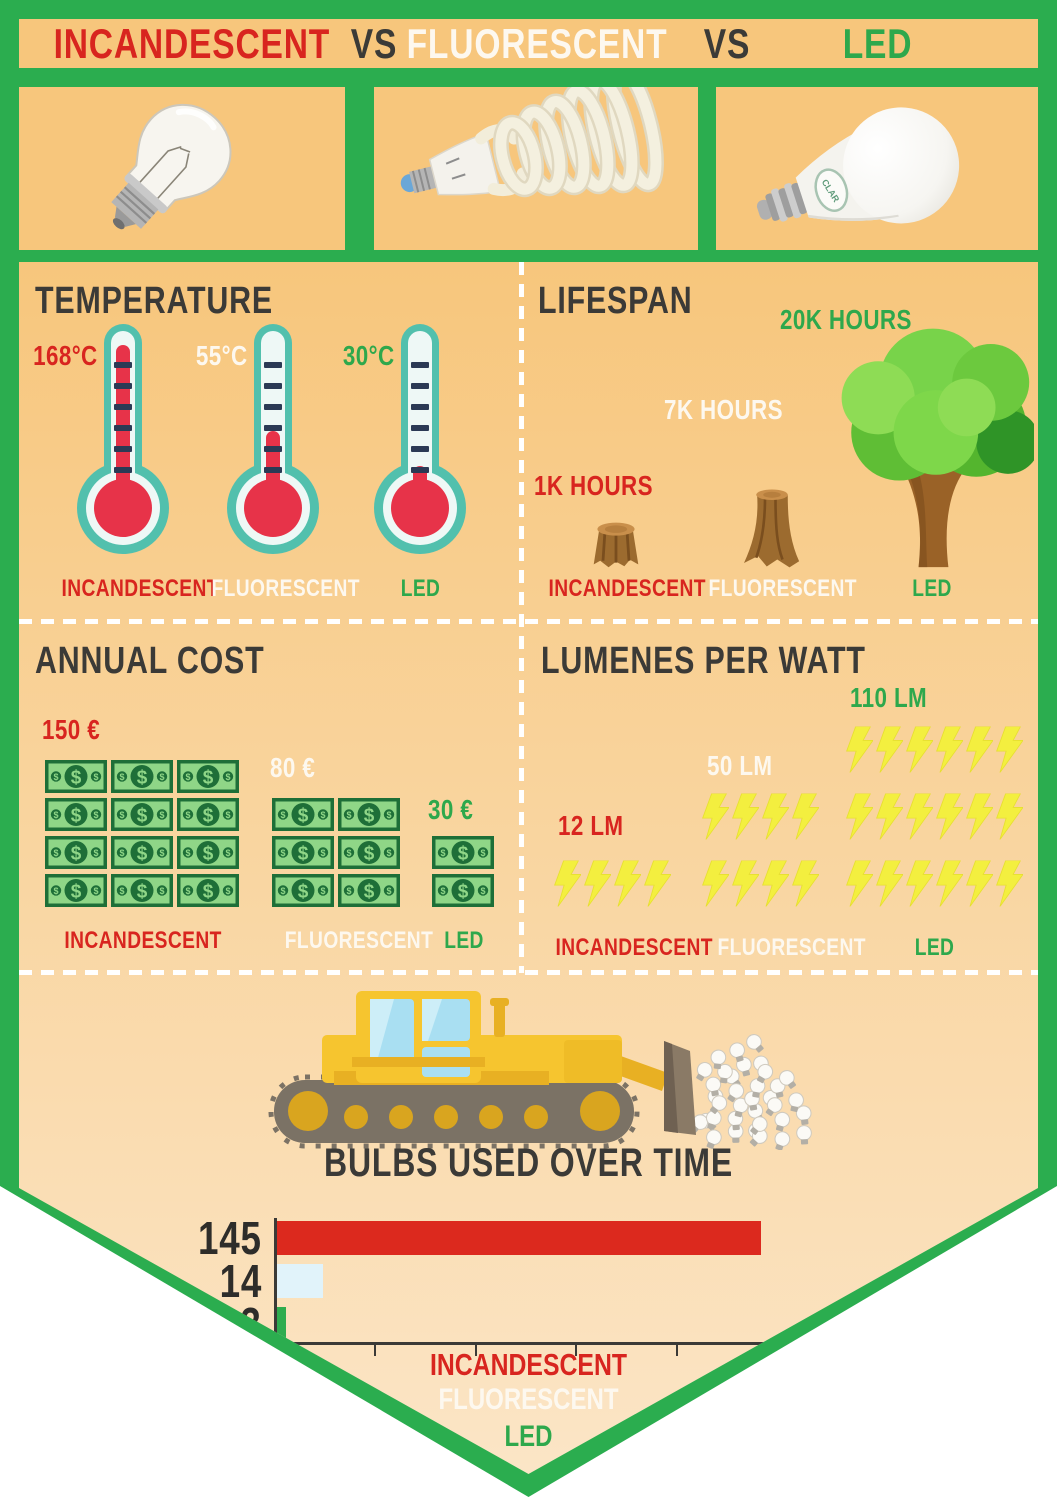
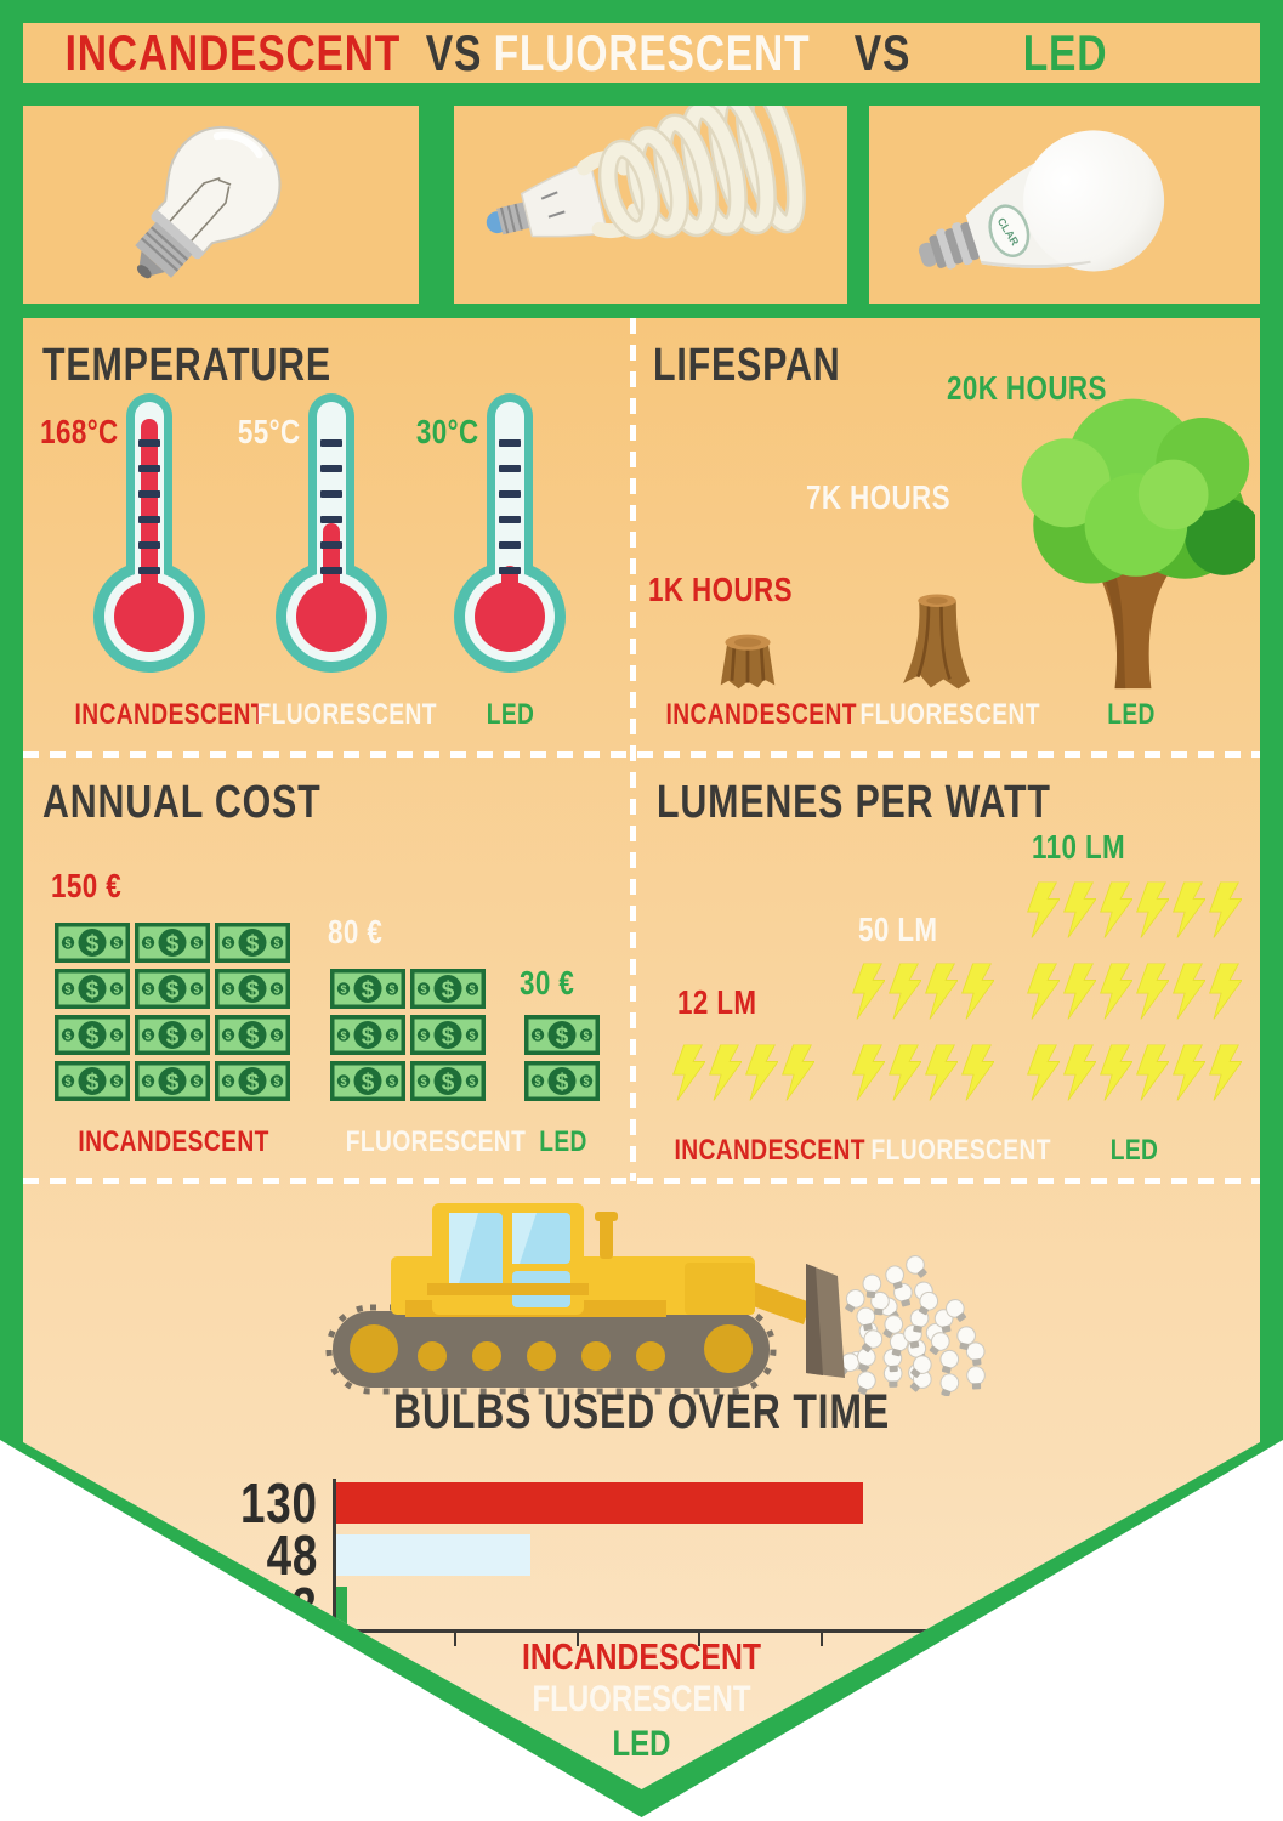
INCANDESCENT: 145 -> 130
FLUORESCENT: 14 -> 48
